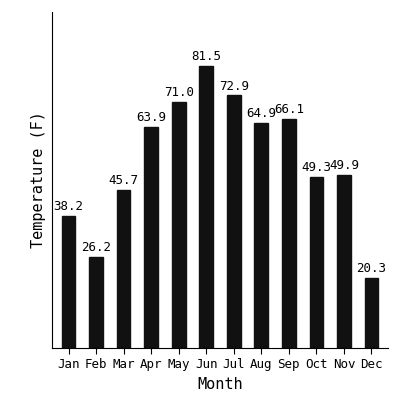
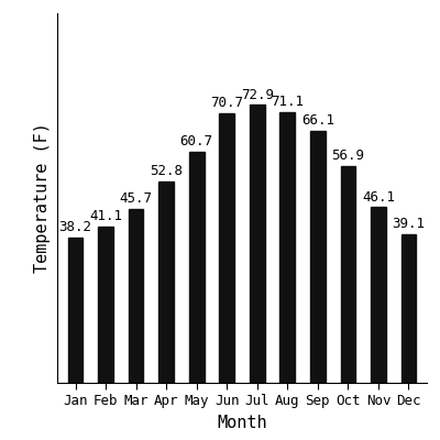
Feb: 26.2 -> 41.1
Apr: 63.9 -> 52.8
May: 71.0 -> 60.7
Jun: 81.5 -> 70.7
Aug: 64.9 -> 71.1
Oct: 49.3 -> 56.9
Nov: 49.9 -> 46.1
Dec: 20.3 -> 39.1
